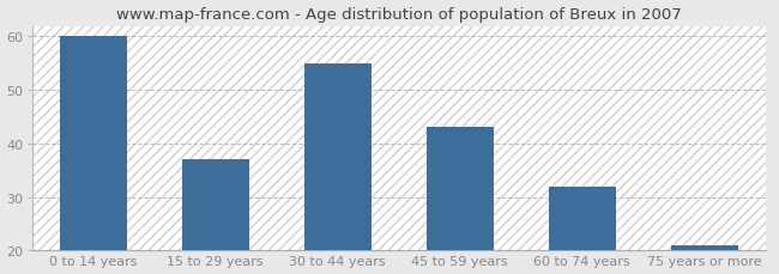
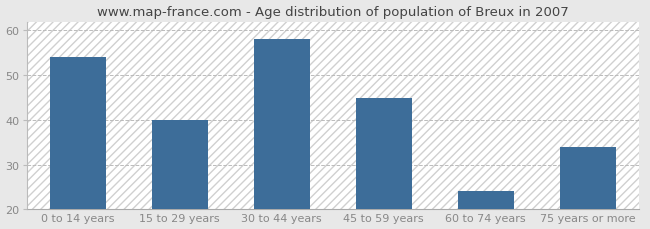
0 to 14 years: 60 -> 54
15 to 29 years: 37 -> 40
30 to 44 years: 55 -> 58
45 to 59 years: 43 -> 45
60 to 74 years: 32 -> 24
75 years or more: 21 -> 34
